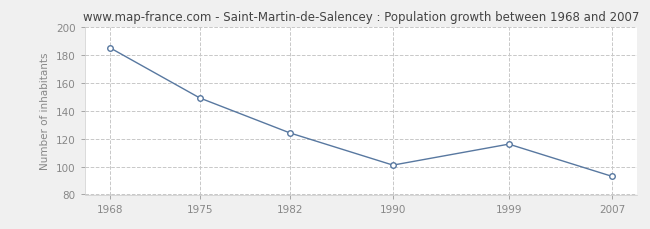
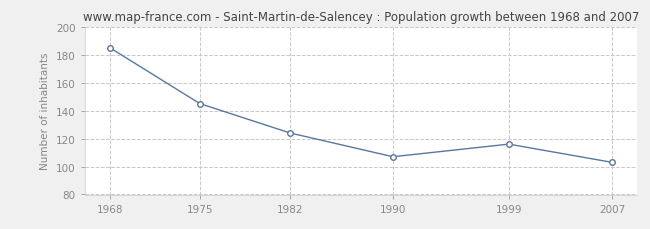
1975: 149 -> 145
1990: 101 -> 107
2007: 93 -> 103
